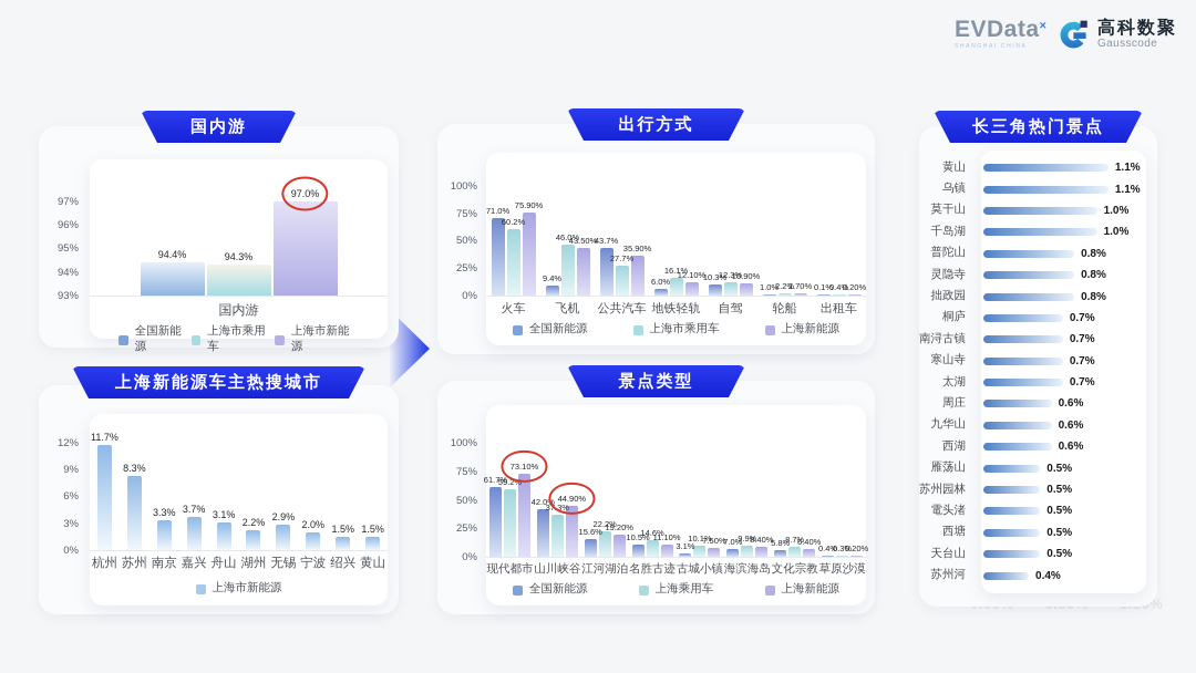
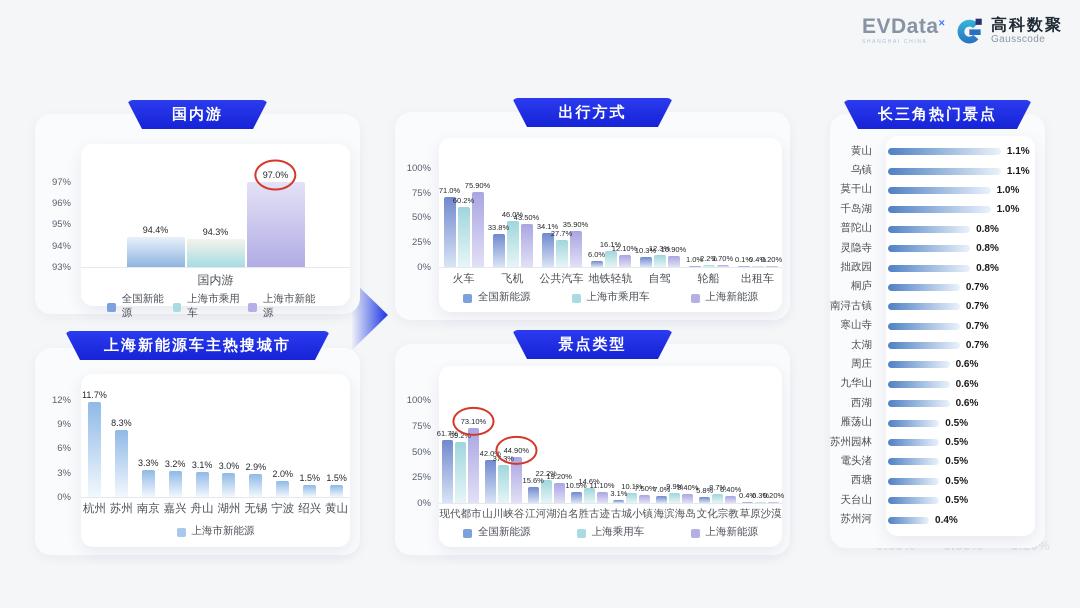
上海新能源车主热搜城市/嘉兴: 3.7% -> 3.2%
上海新能源车主热搜城市/湖州: 2.2% -> 3.0%
出行方式/全国新能源/飞机: 9.4% -> 33.8%
出行方式/全国新能源/公共汽车: 43.7% -> 34.1%
